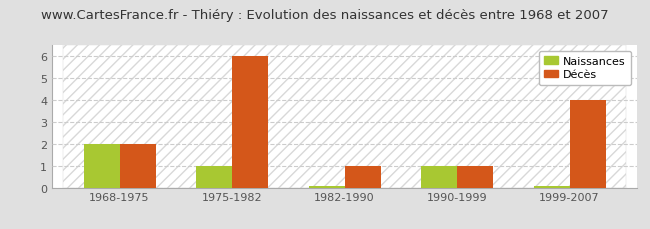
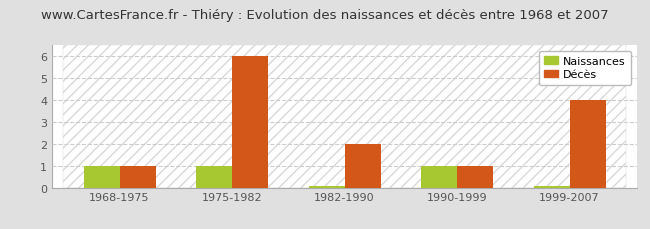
Naissances/1968-1975: 2.00 -> 1.00
Décès/1968-1975: 2 -> 1
Décès/1982-1990: 1 -> 2
